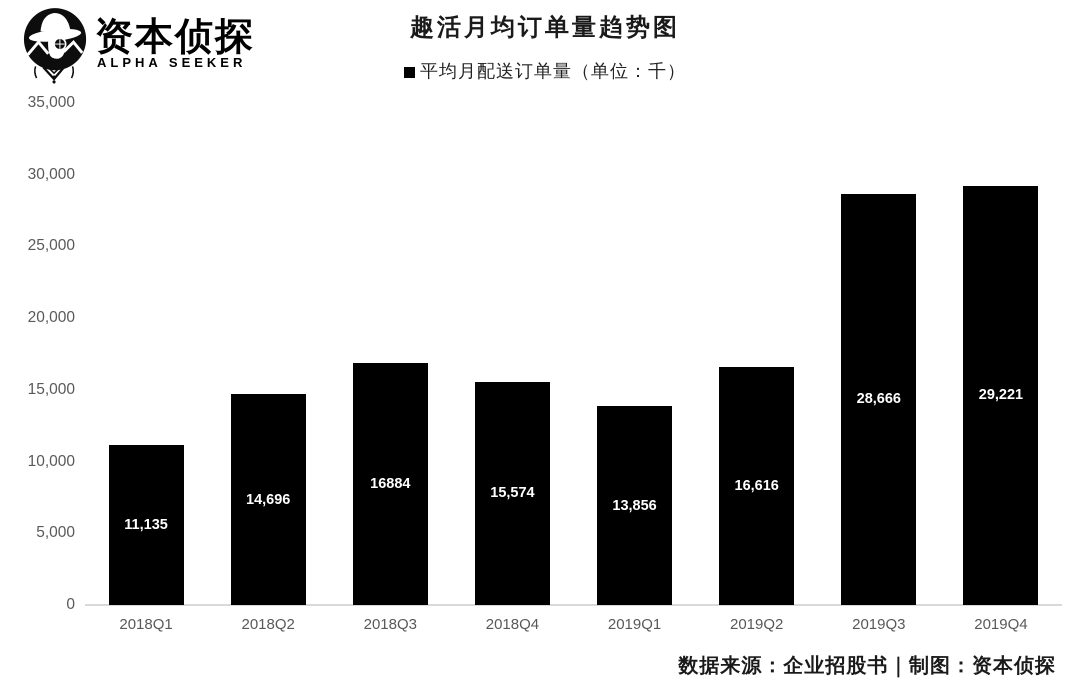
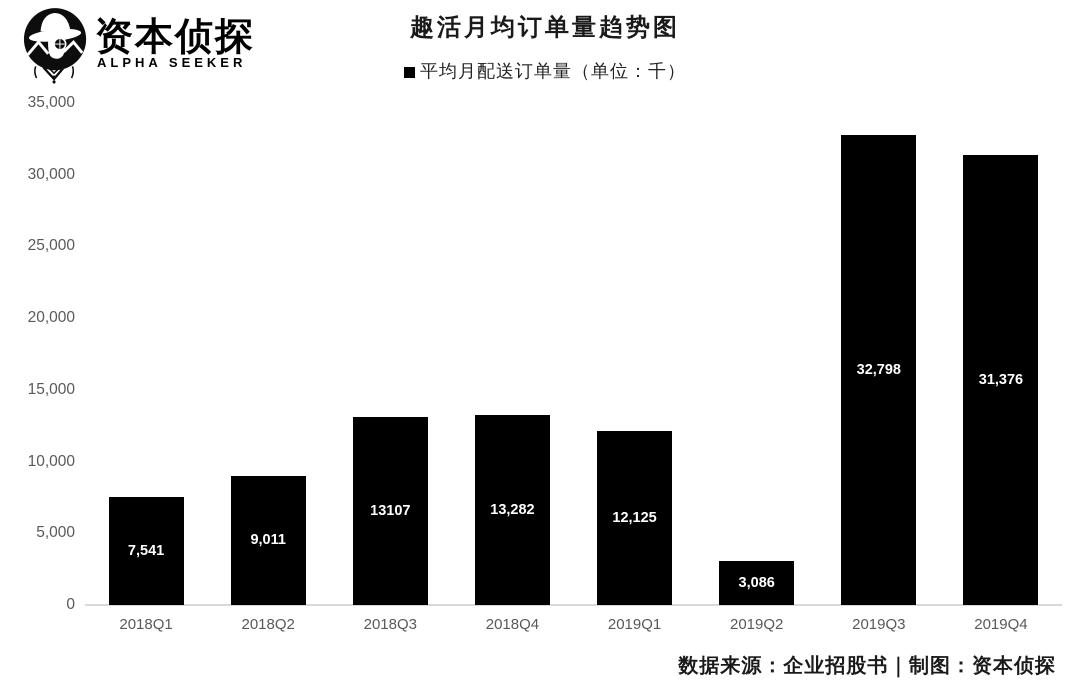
2018Q1: 11,135 -> 7,541
2018Q2: 14,696 -> 9,011
2018Q3: 16884 -> 13107
2018Q4: 15,574 -> 13,282
2019Q1: 13,856 -> 12,125
2019Q2: 16,616 -> 3,086
2019Q3: 28,666 -> 32,798
2019Q4: 29,221 -> 31,376
